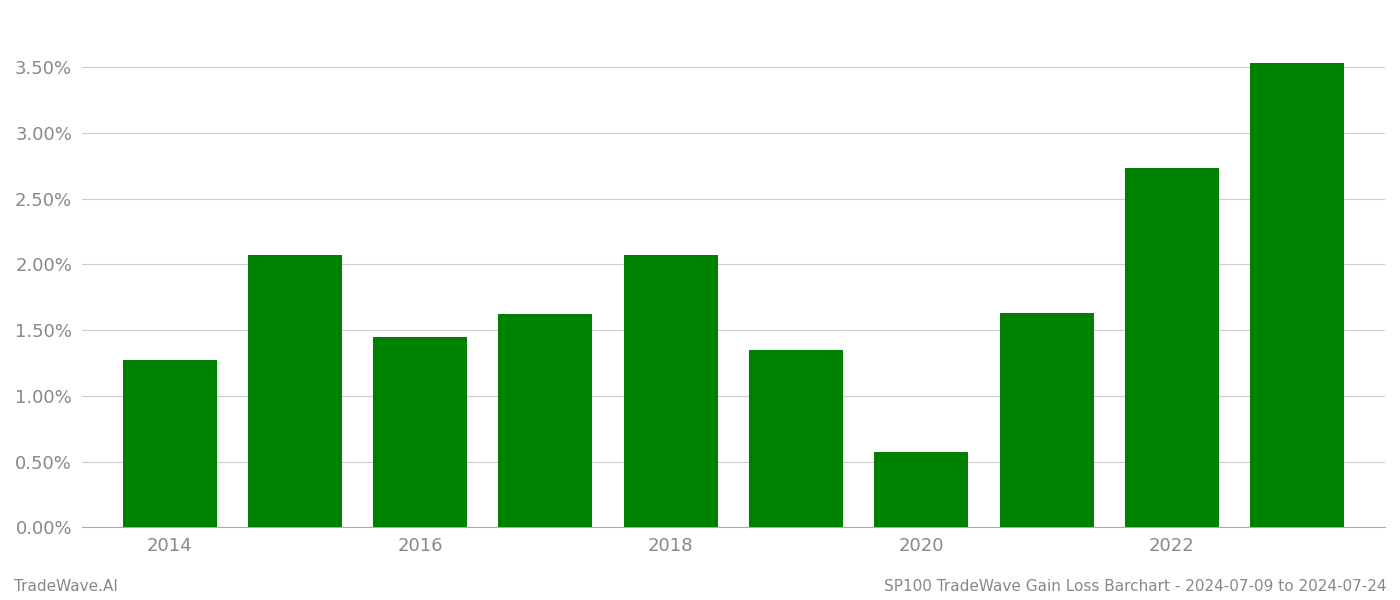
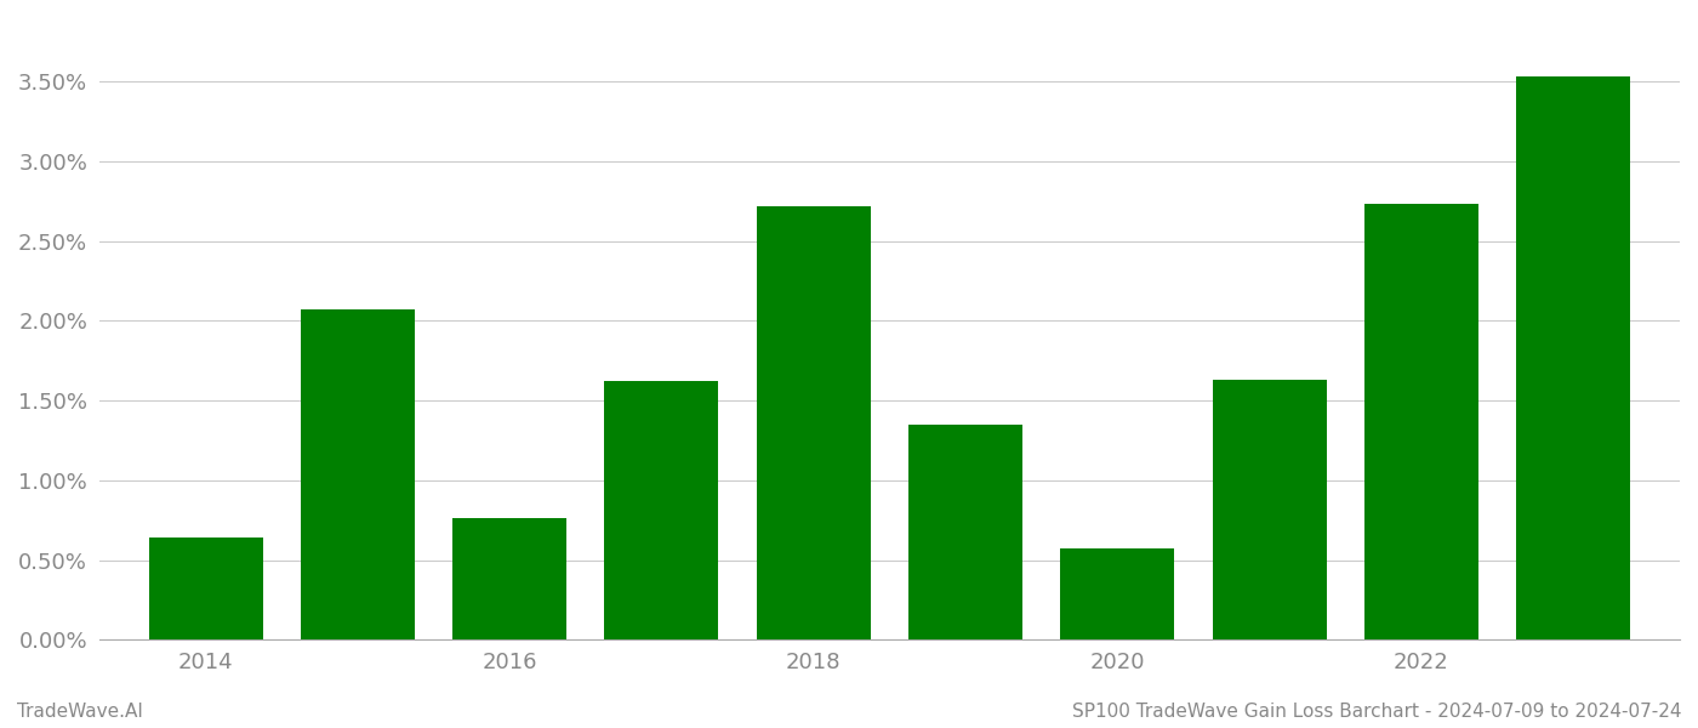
2014: 1.27% -> 0.64%
2016: 1.45% -> 0.76%
2018: 2.07% -> 2.72%
